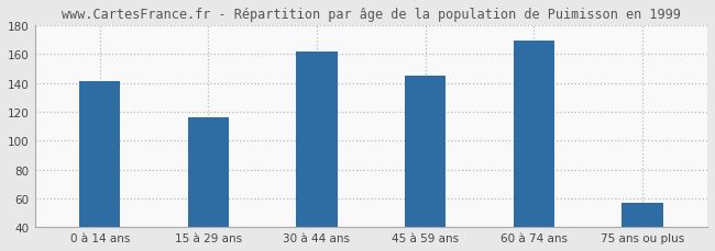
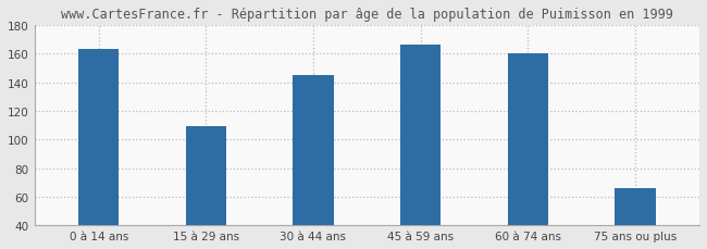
0 à 14 ans: 141 -> 163
15 à 29 ans: 116 -> 109
30 à 44 ans: 162 -> 145
45 à 59 ans: 145 -> 166
60 à 74 ans: 169 -> 160
75 ans ou plus: 57 -> 66
